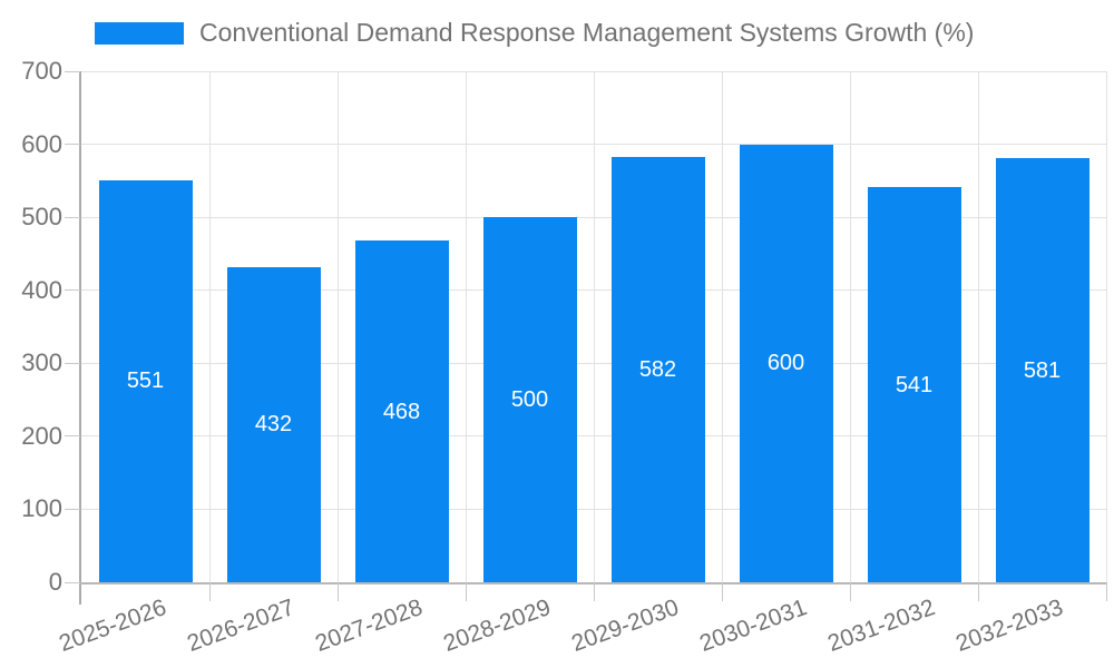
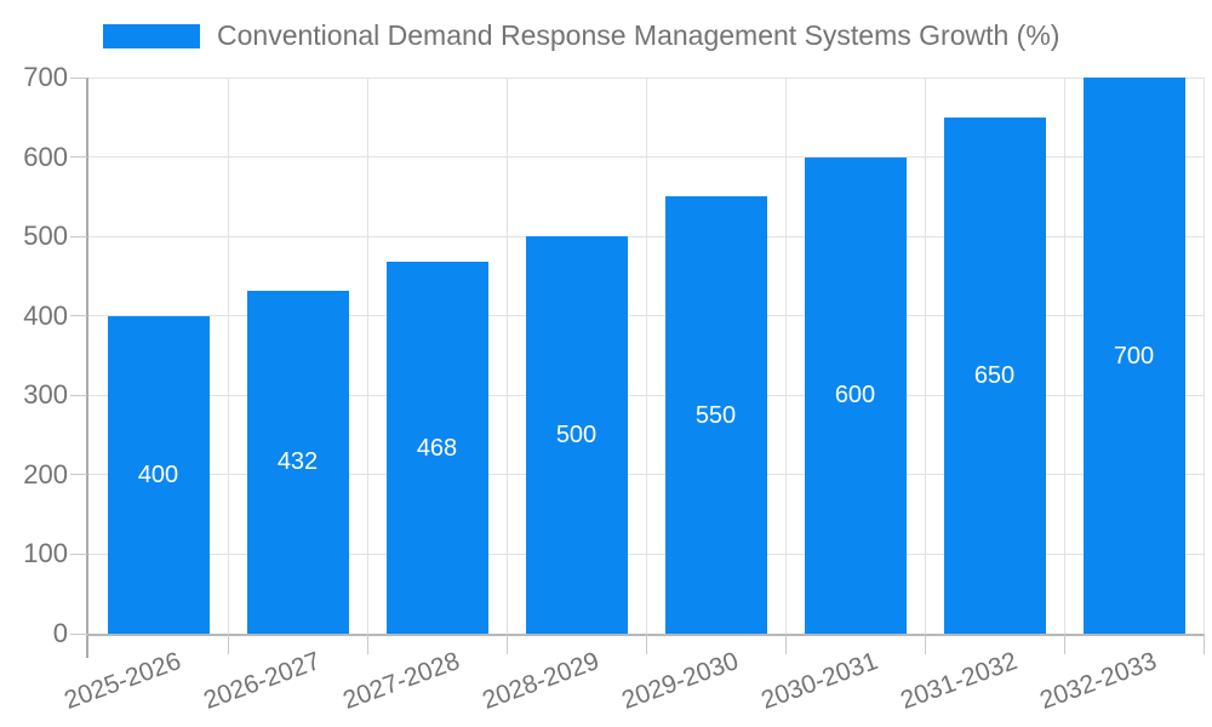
2025-2026: 551 -> 400
2029-2030: 582 -> 550
2031-2032: 541 -> 650
2032-2033: 581 -> 700
